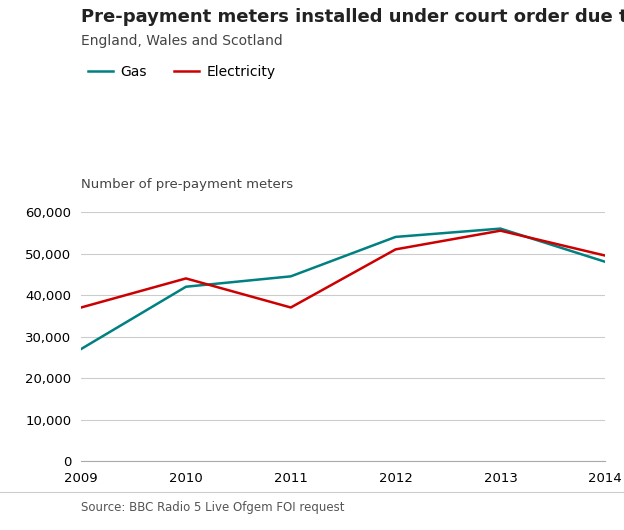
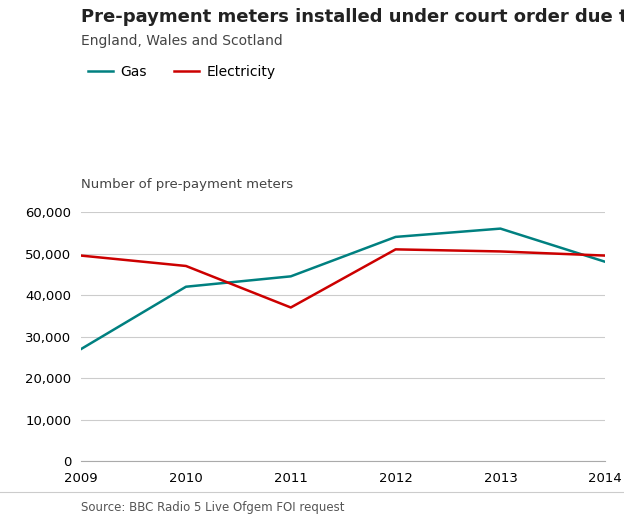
Electricity/2009: 37,000 -> 49,500
Electricity/2010: 44,000 -> 47,000
Electricity/2013: 55,500 -> 50,500
